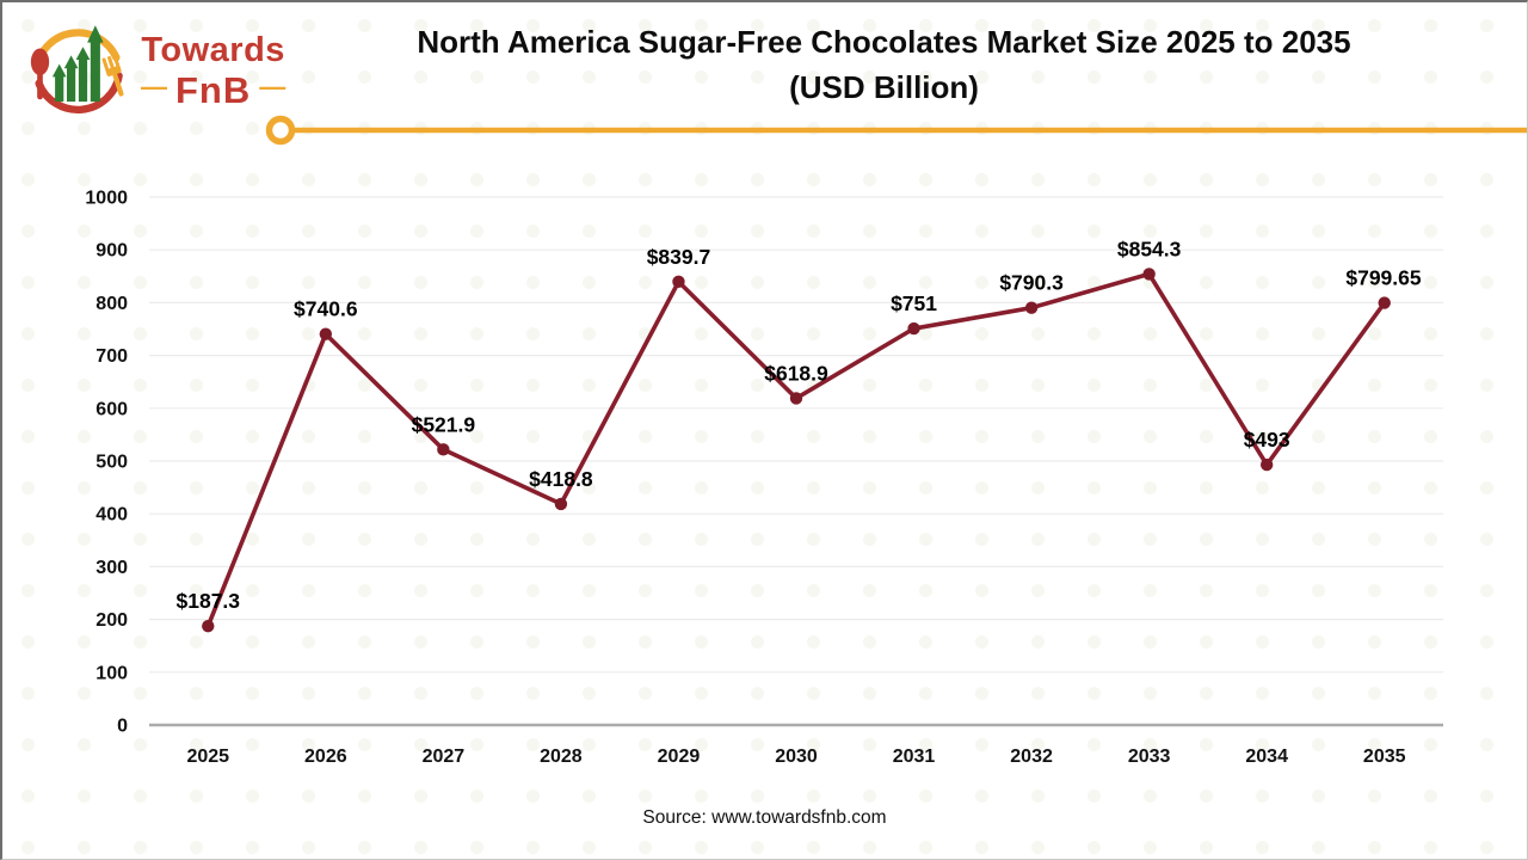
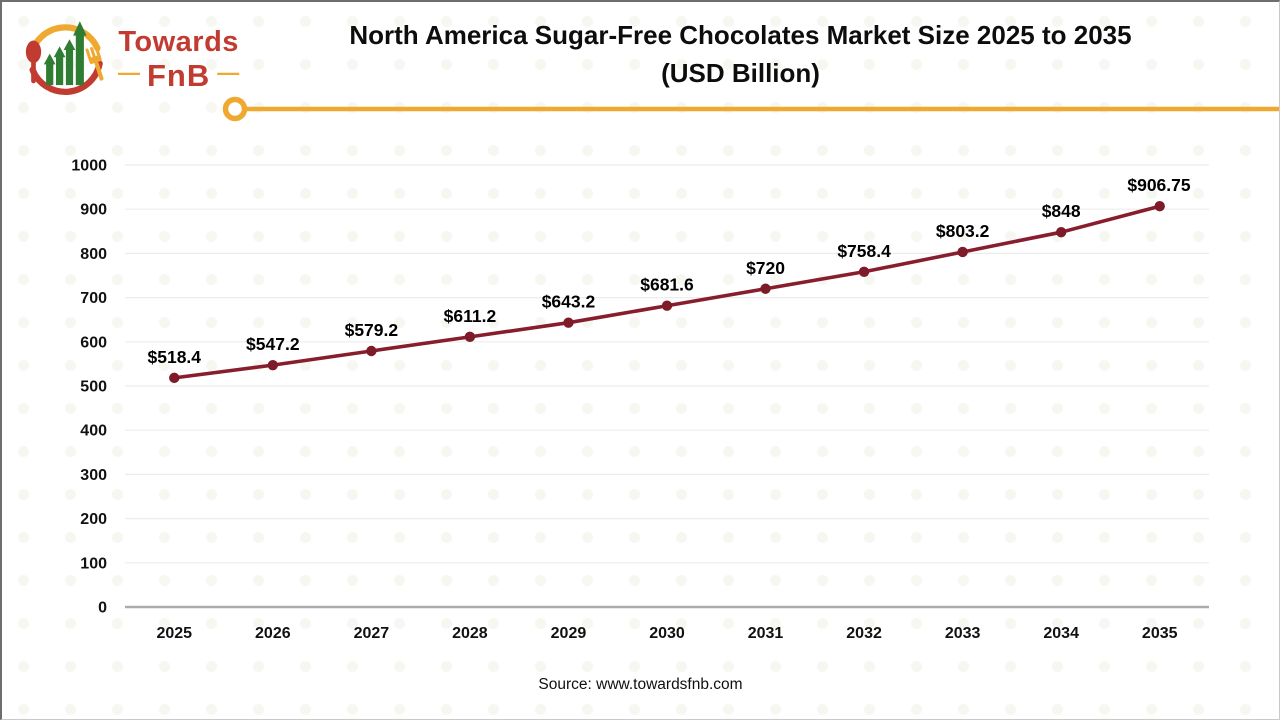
2025: $187.3 -> $518.4
2026: $740.6 -> $547.2
2027: $521.9 -> $579.2
2028: $418.8 -> $611.2
2029: $839.7 -> $643.2
2030: $618.9 -> $681.6
2031: $751 -> $720
2032: $790.3 -> $758.4
2033: $854.3 -> $803.2
2034: $493 -> $848
2035: $799.65 -> $906.75
